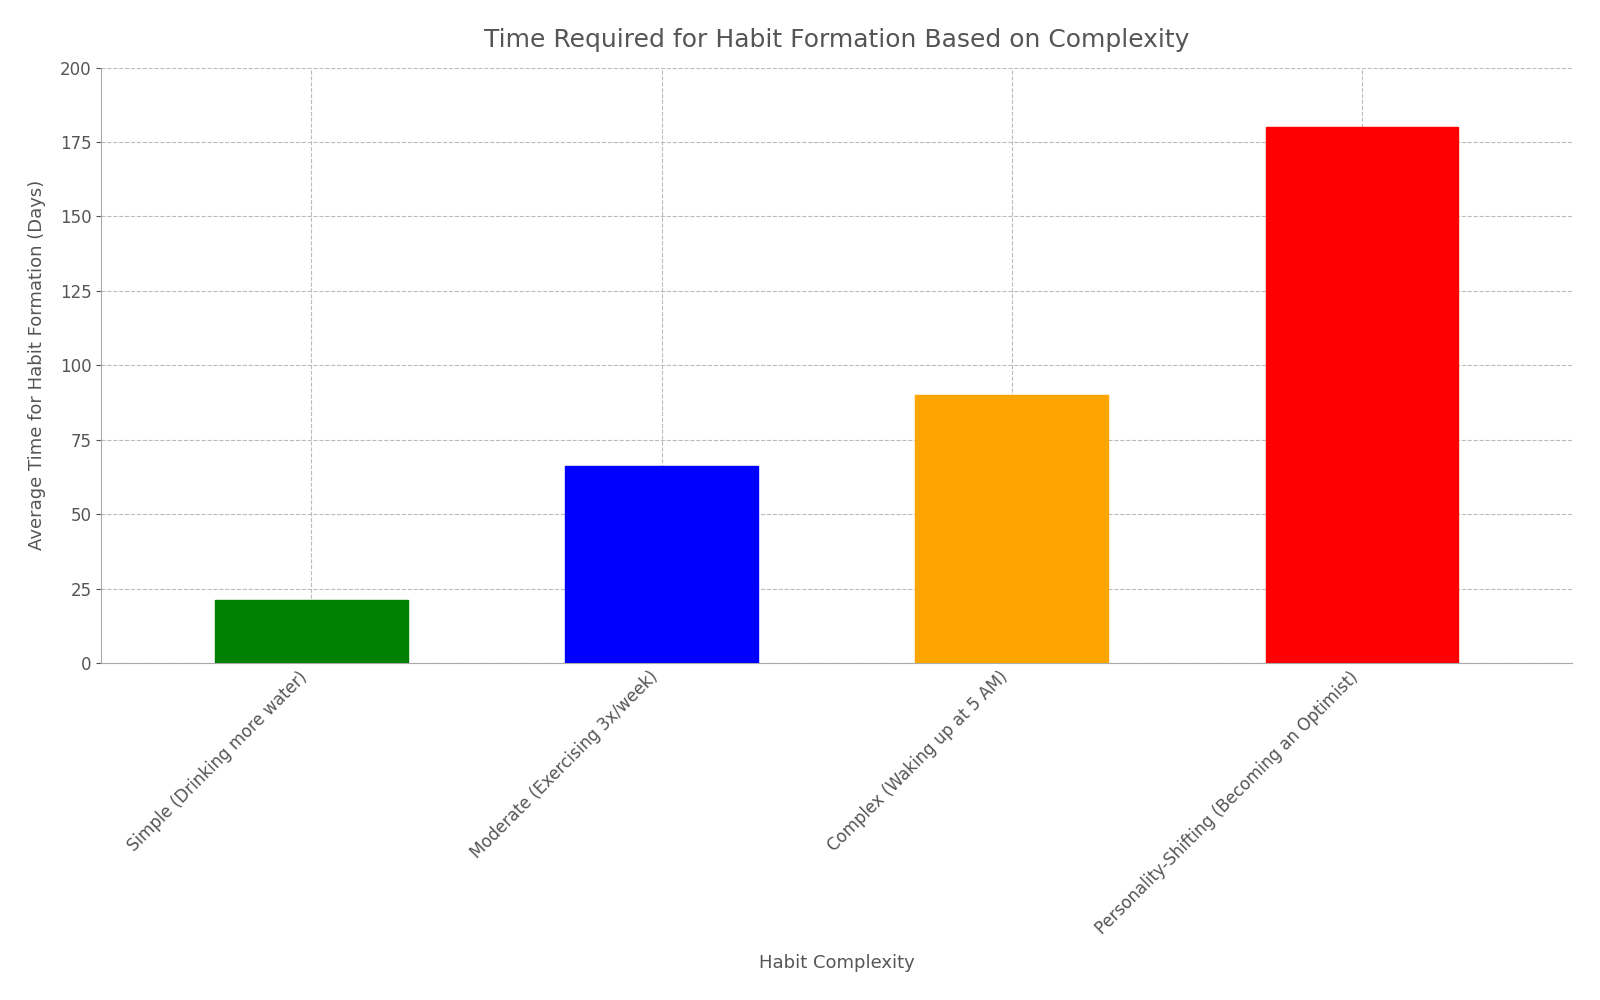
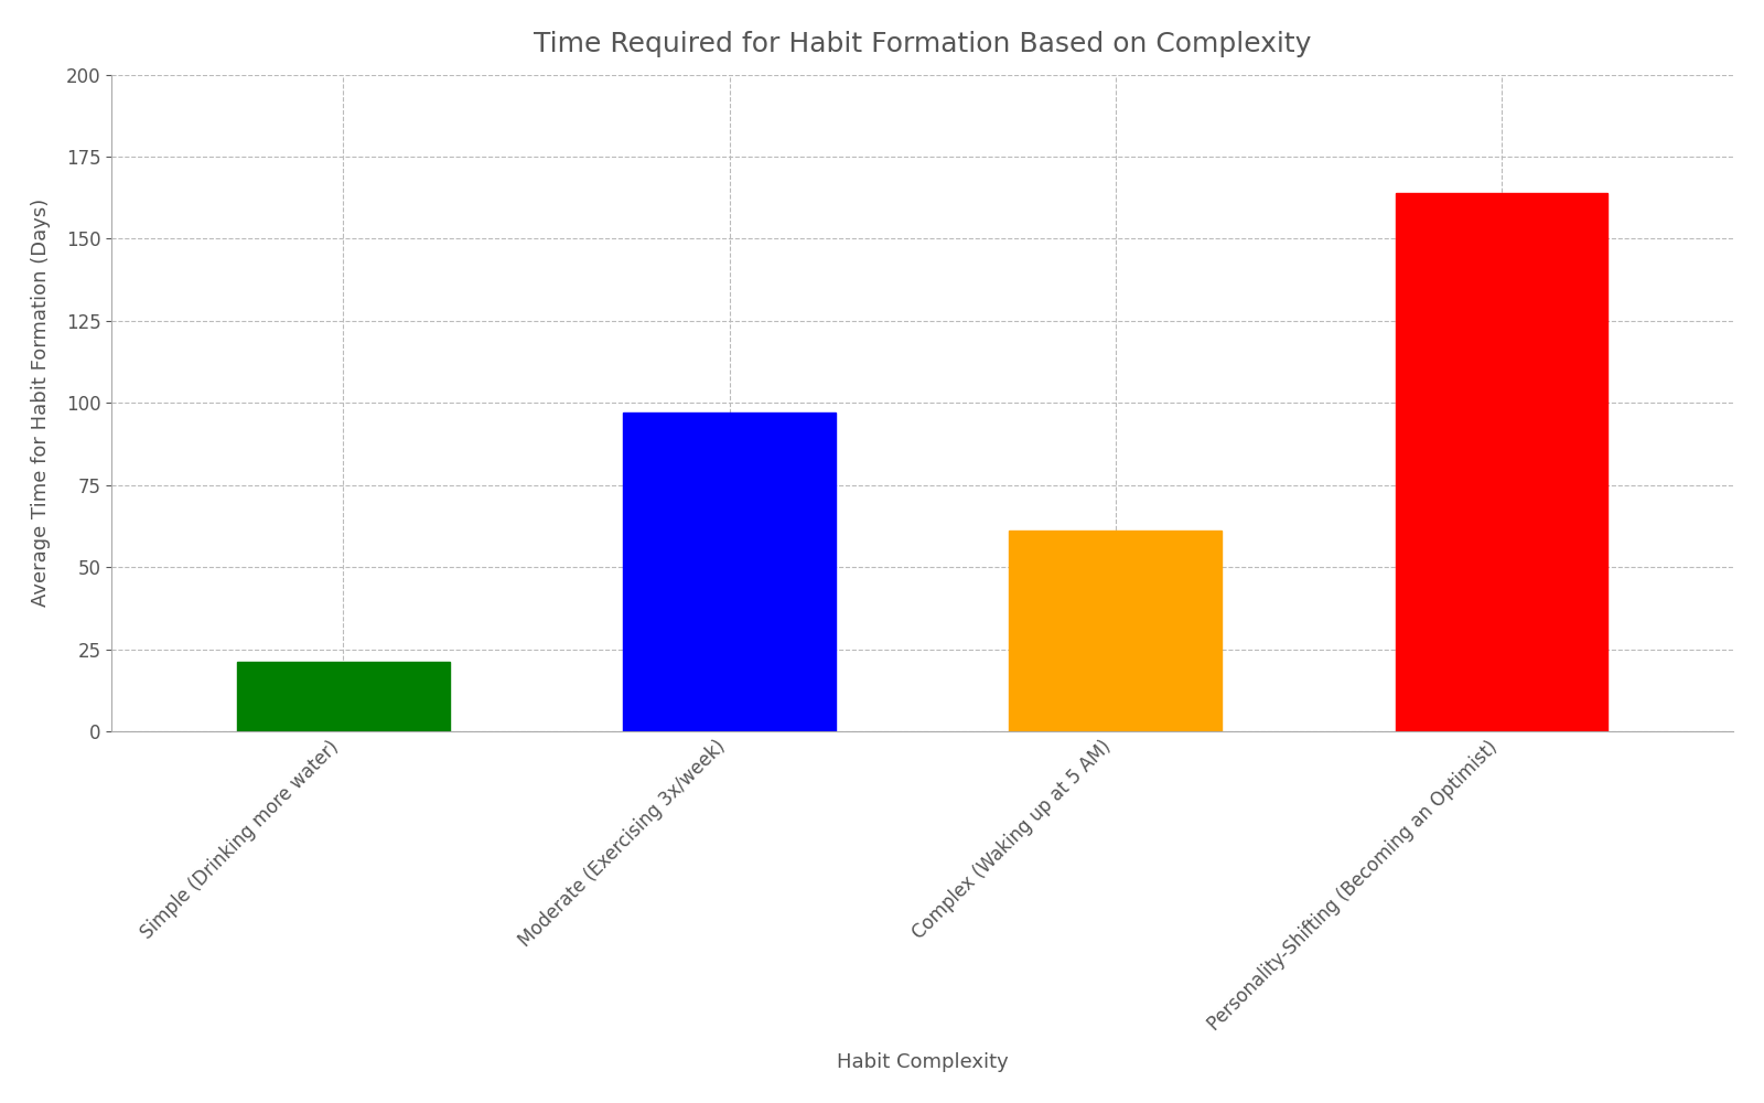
Moderate (Exercising 3x/week): 66 -> 97
Complex (Waking up at 5 AM): 90 -> 61
Personality-Shifting (Becoming an Optimist): 180 -> 164
